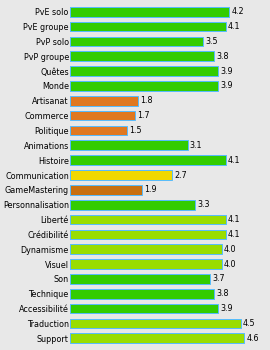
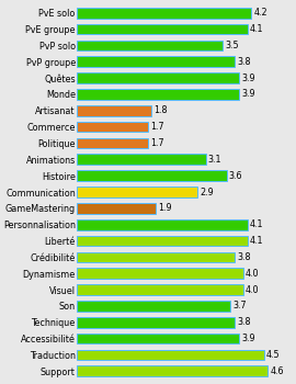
Politique: 1.5 -> 1.7
Histoire: 4.1 -> 3.6
Communication: 2.7 -> 2.9
Personnalisation: 3.3 -> 4.1
Crédibilité: 4.1 -> 3.8
